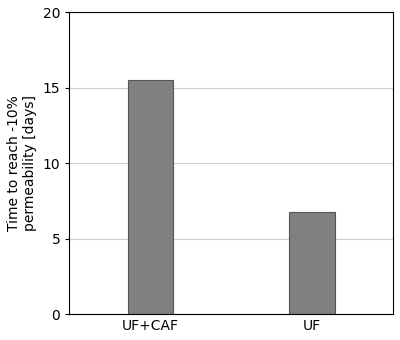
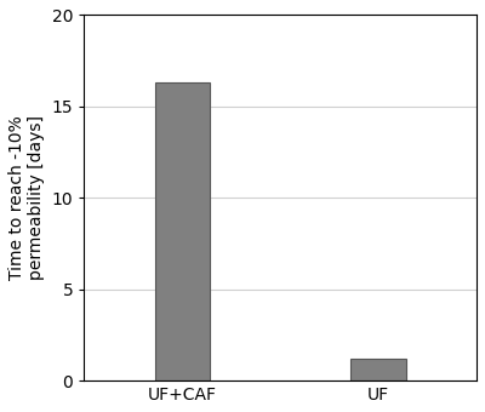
UF+CAF: 15.5 -> 16.3
UF: 6.8 -> 1.2
